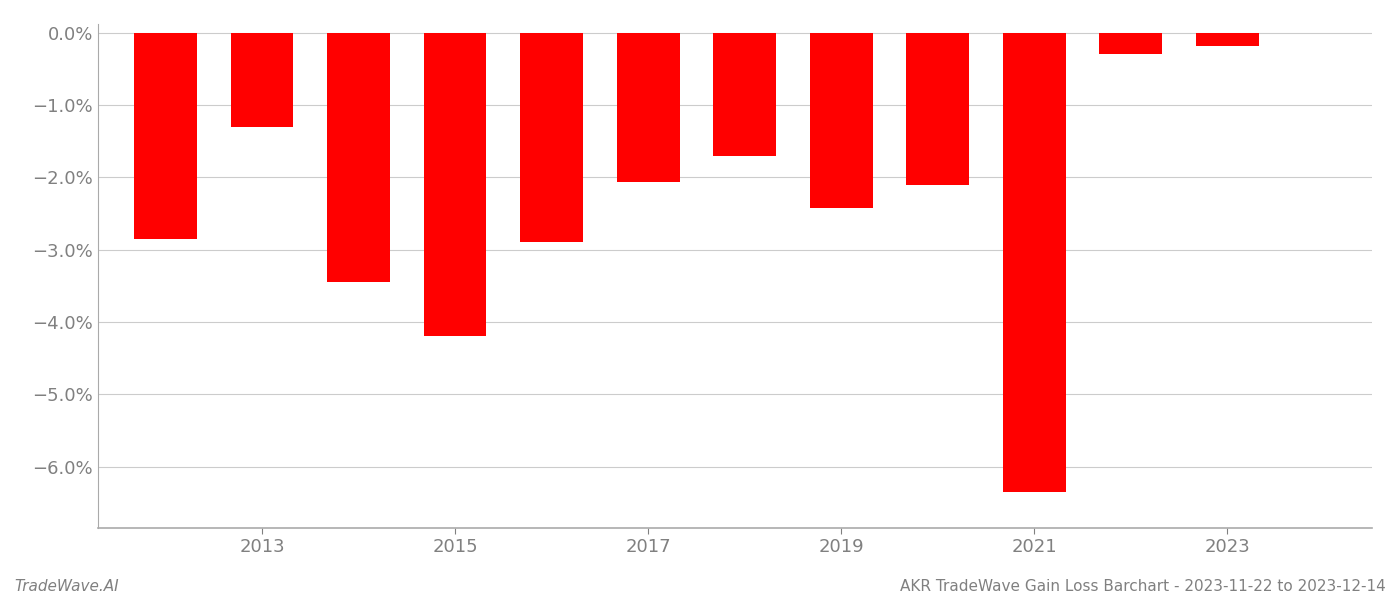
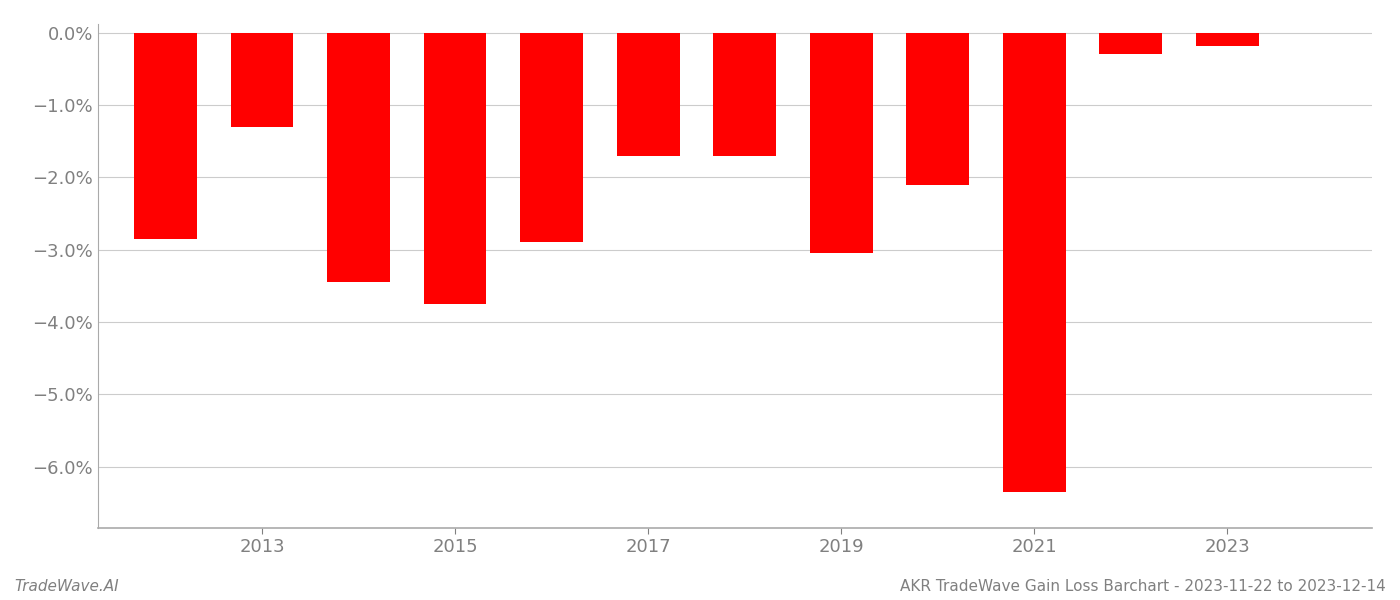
2015: -4.20% -> -3.75%
2017: -2.06% -> -1.70%
2019: -2.42% -> -3.05%
